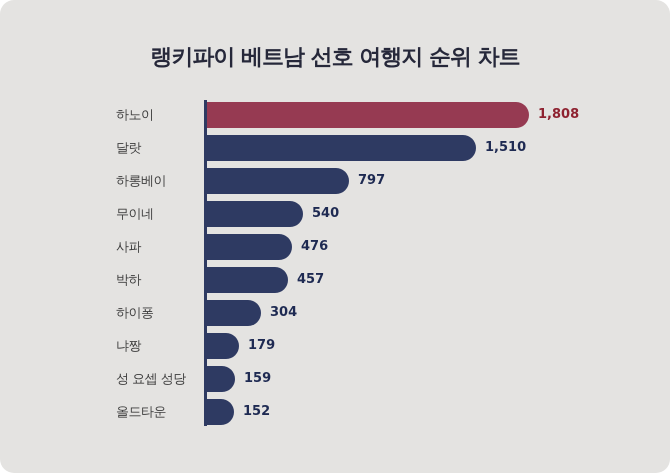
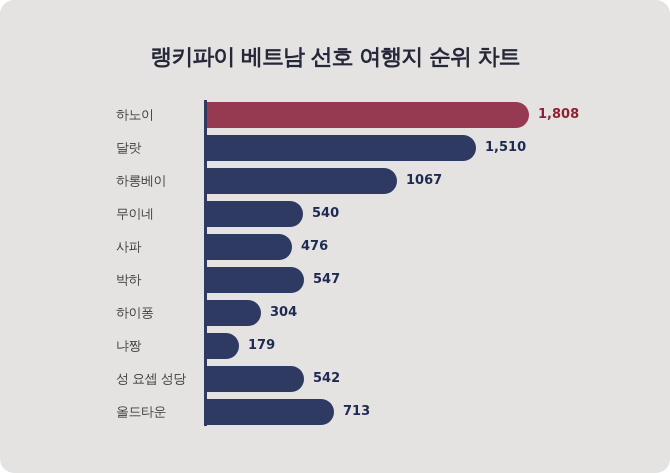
하롱베이: 797 -> 1067
박하: 457 -> 547
성 요셉 성당: 159 -> 542
올드타운: 152 -> 713
